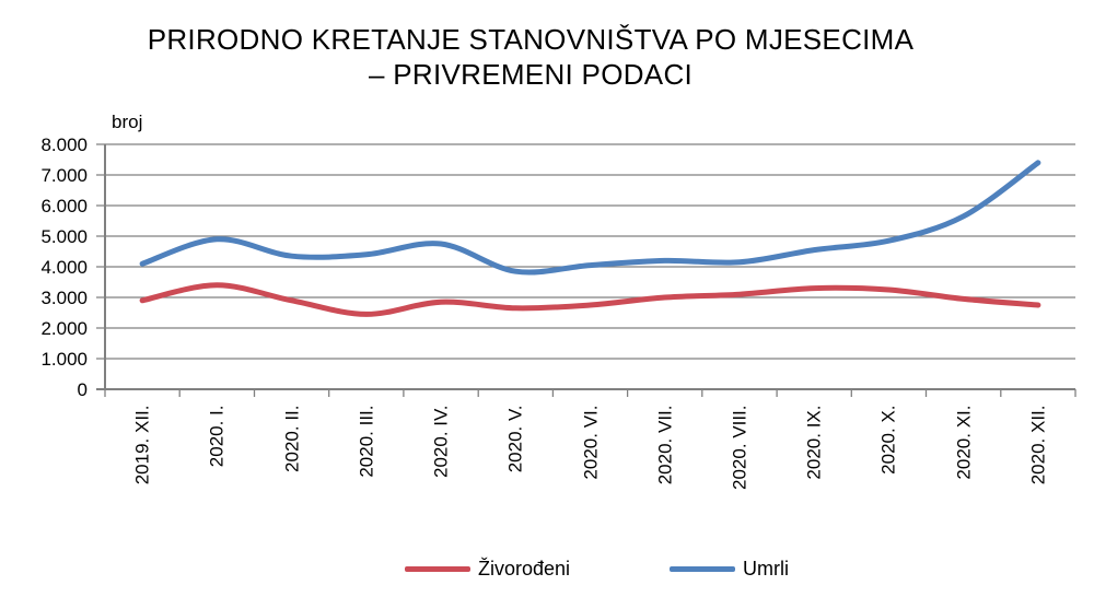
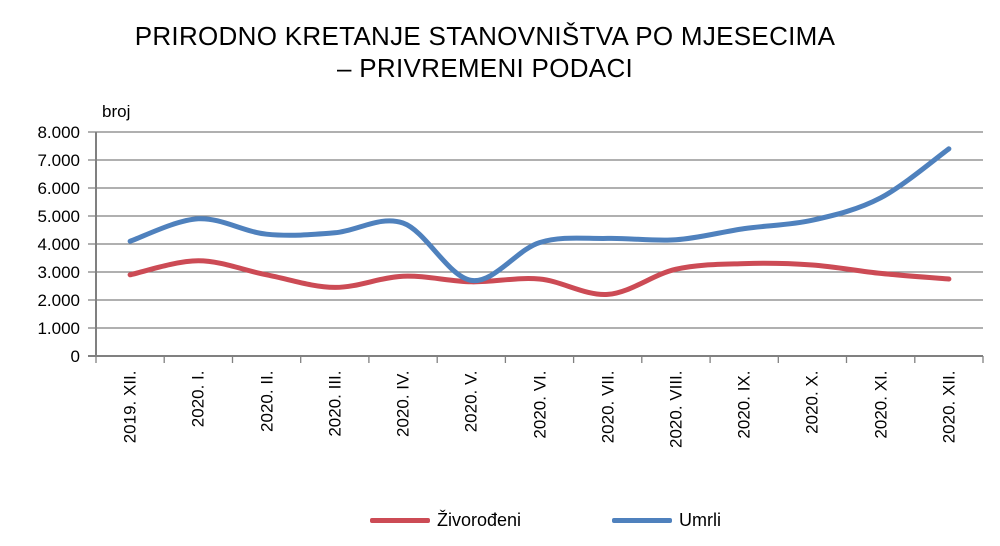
Umrli/2020. V.: 3800 -> 2700
Živorođeni/2020. VII.: 3000 -> 2200
